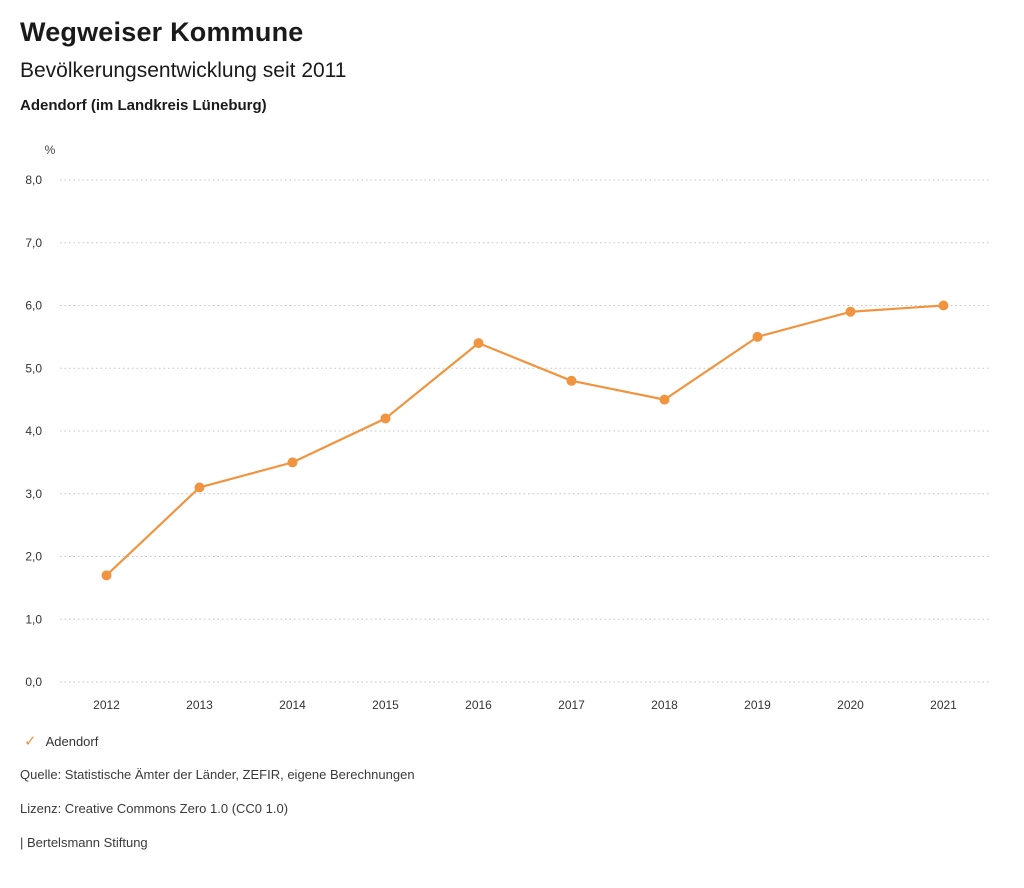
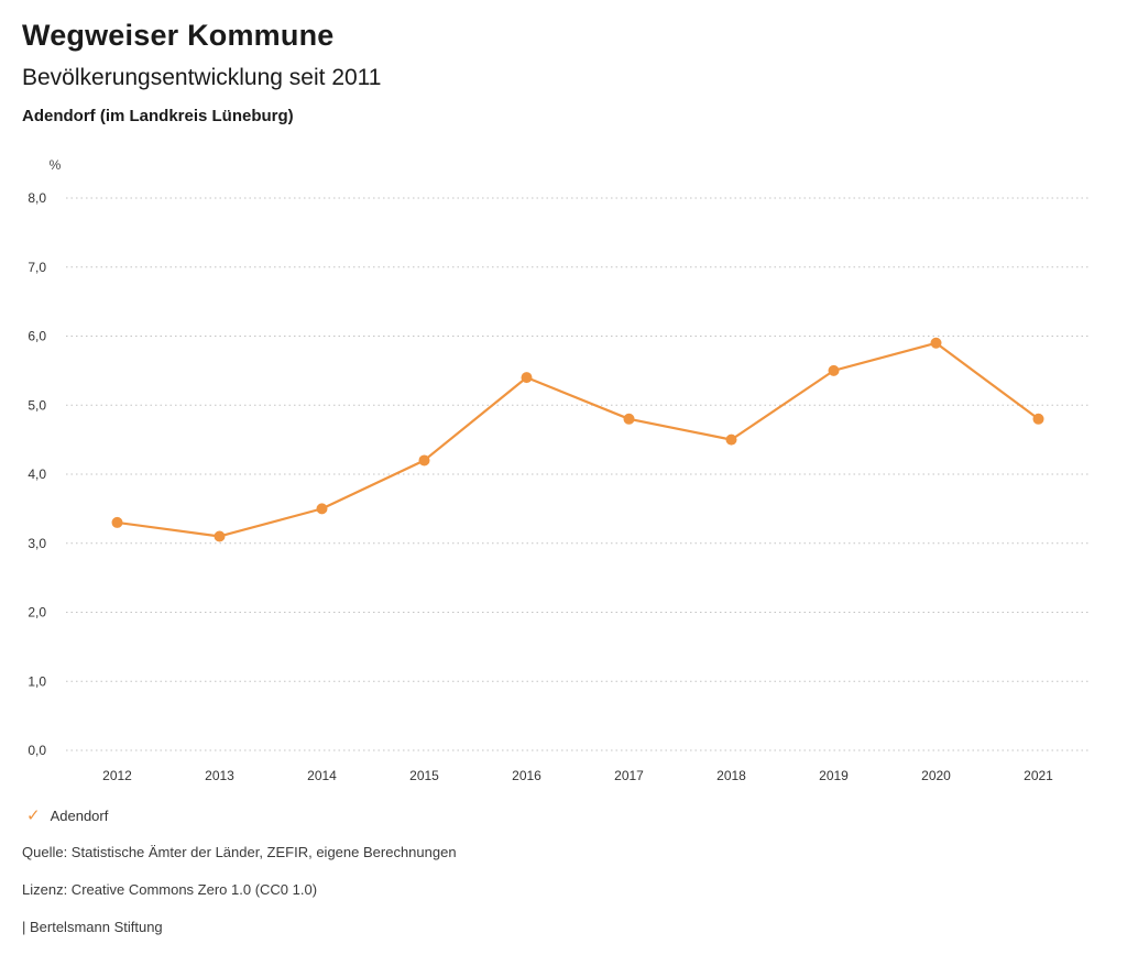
2012: 1,7 -> 3,3
2021: 6,0 -> 4,8
